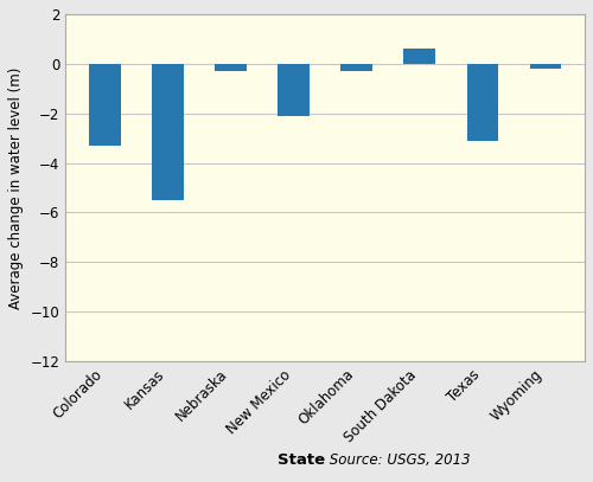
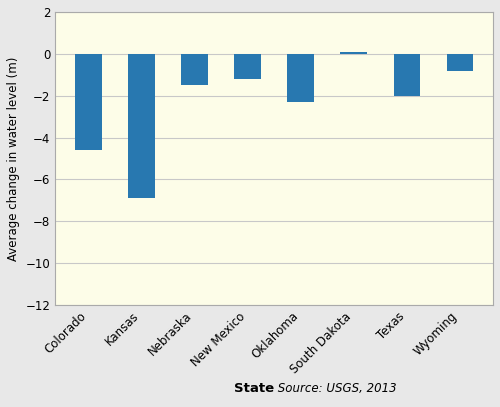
Colorado: -3.3 -> -4.6
Kansas: -5.5 -> -6.9
Nebraska: -0.3 -> -1.5
New Mexico: -2.1 -> -1.2
Oklahoma: -0.3 -> -2.3
South Dakota: 0.6 -> 0.1
Texas: -3.1 -> -2.0
Wyoming: -0.2 -> -0.8
